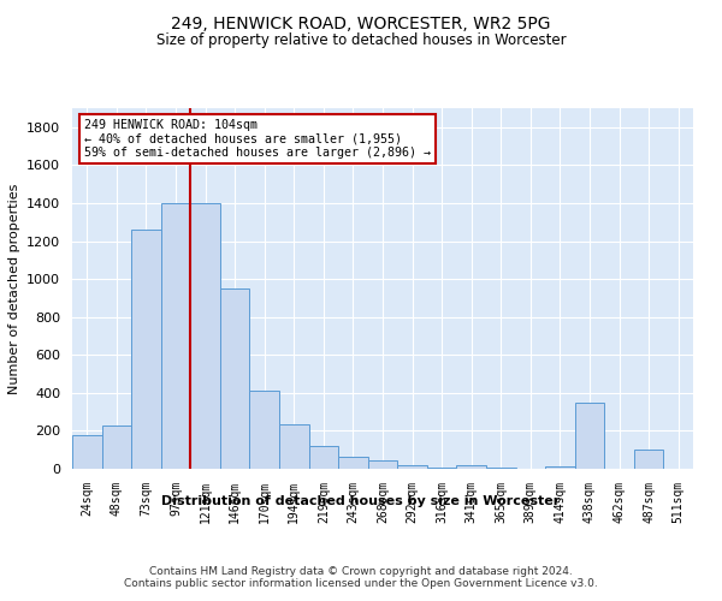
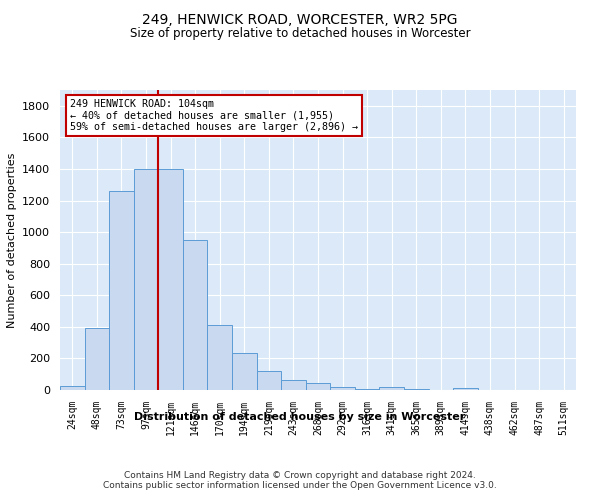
24sqm: 180 -> 20
48sqm: 230 -> 390
438sqm: 350 -> 0
487sqm: 100 -> 0
